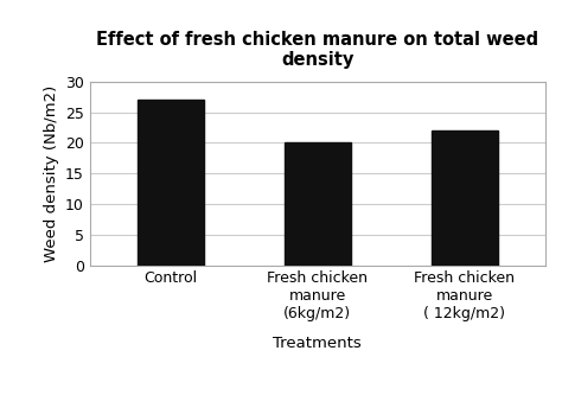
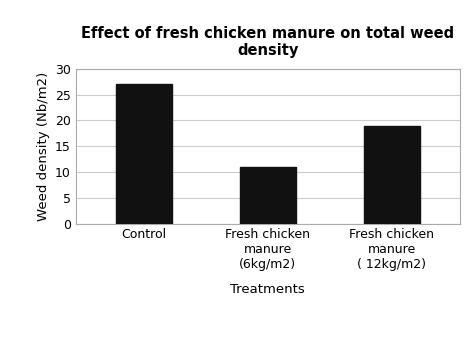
Fresh chicken manure (6kg/m2): 20 -> 11
Fresh chicken manure ( 12kg/m2): 22 -> 19
